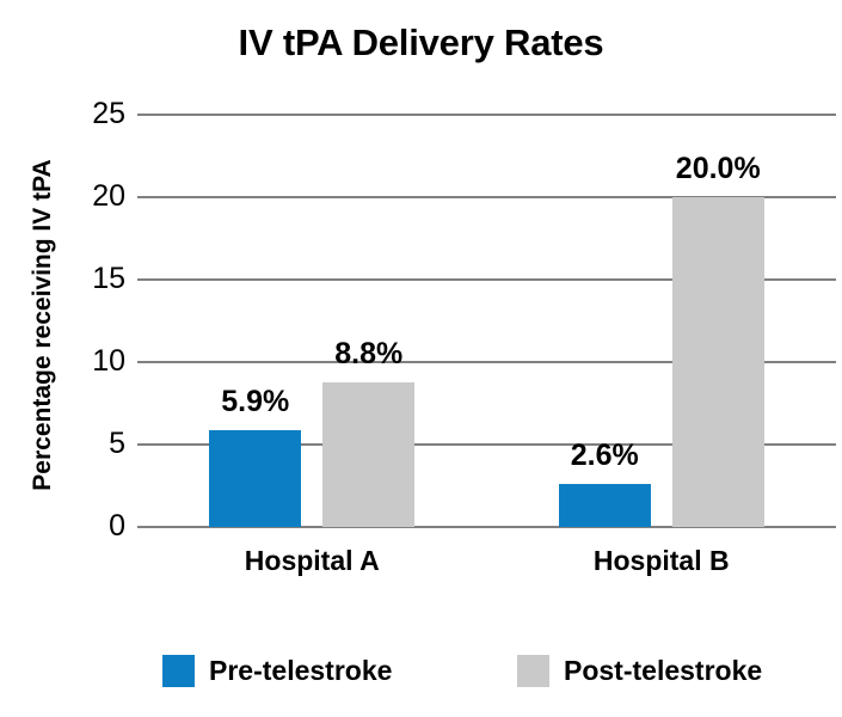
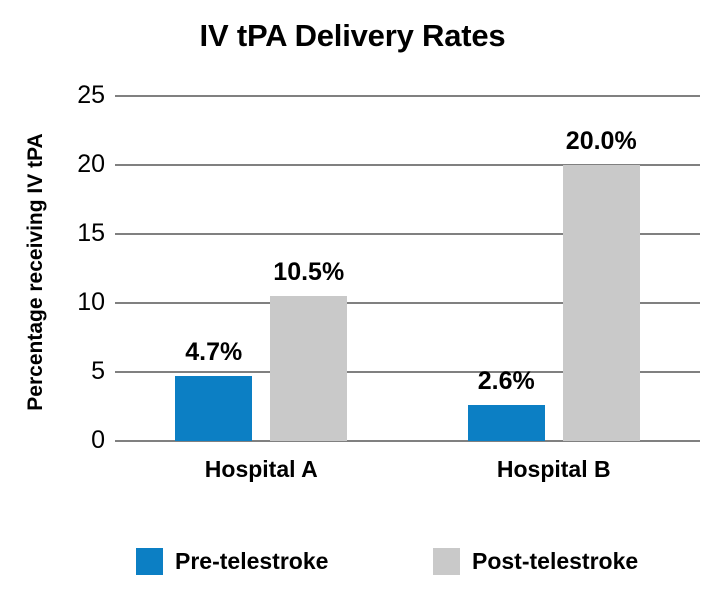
Pre-telestroke/Hospital A: 5.9% -> 4.7%
Post-telestroke/Hospital A: 8.8% -> 10.5%
